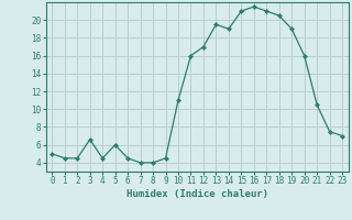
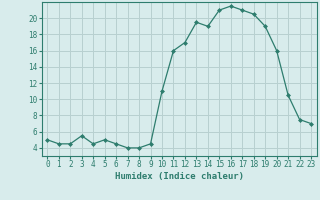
3: 6.6 -> 5.5
5: 6.0 -> 5.0
